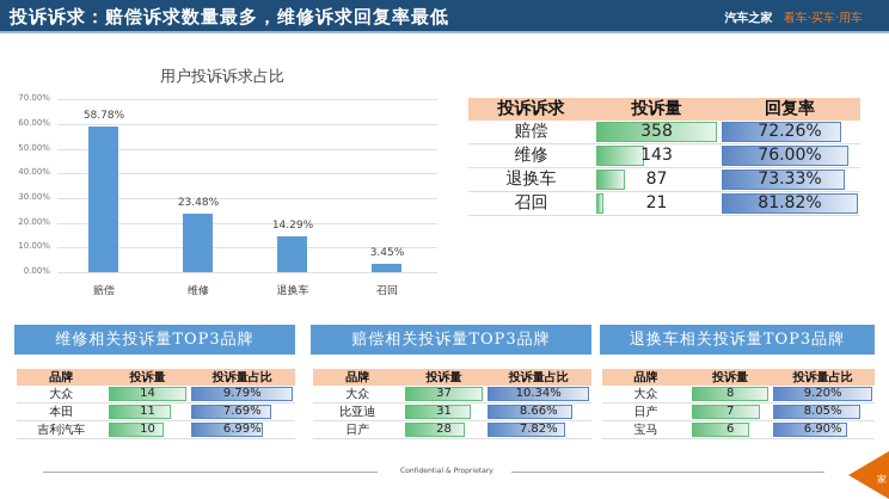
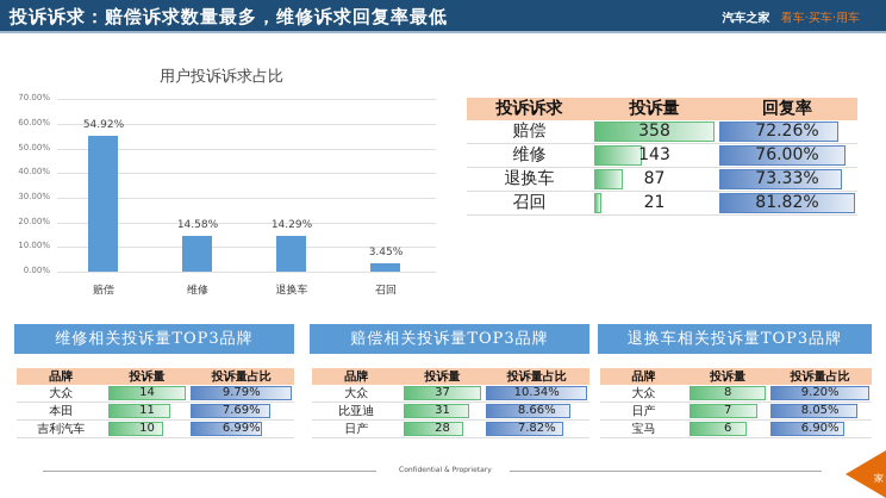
赔偿: 58.78% -> 54.92%
维修: 23.48% -> 14.58%
